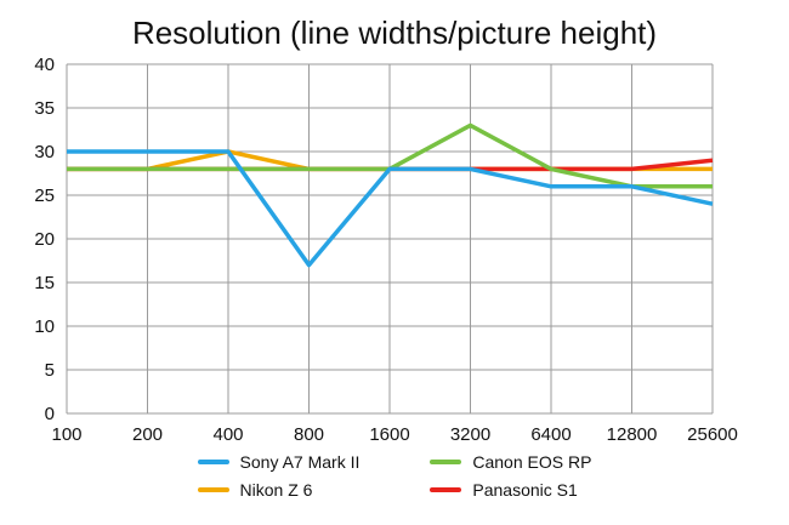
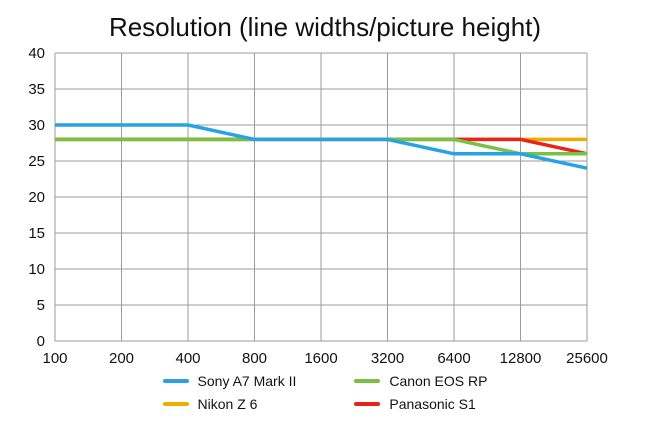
Nikon Z 6/400: 30 -> 28
Sony A7 Mark II/800: 17 -> 28
Canon EOS RP/3200: 33 -> 28
Panasonic S1/25600: 29 -> 26
